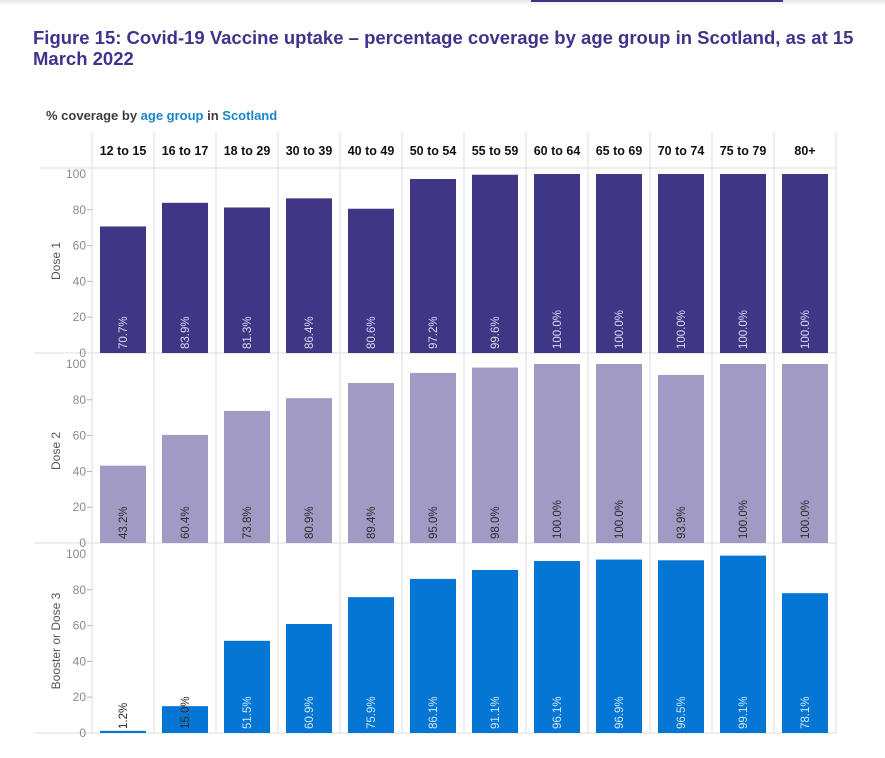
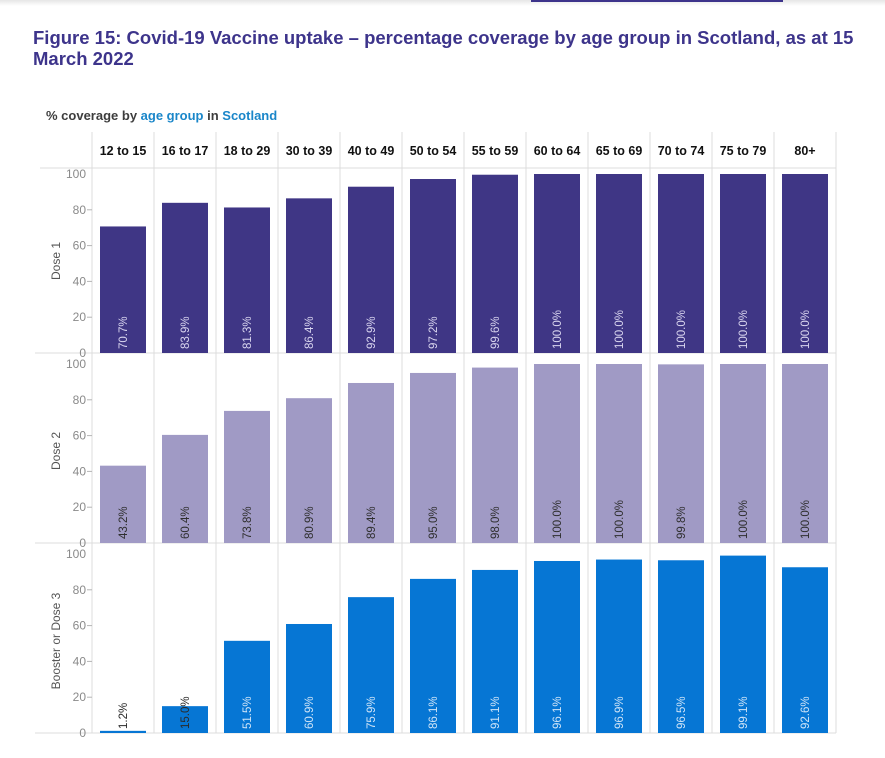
Dose 1/40 to 49: 80.6% -> 92.9%
Dose 2/70 to 74: 93.9% -> 99.8%
Booster or Dose 3/80+: 78.1% -> 92.6%
